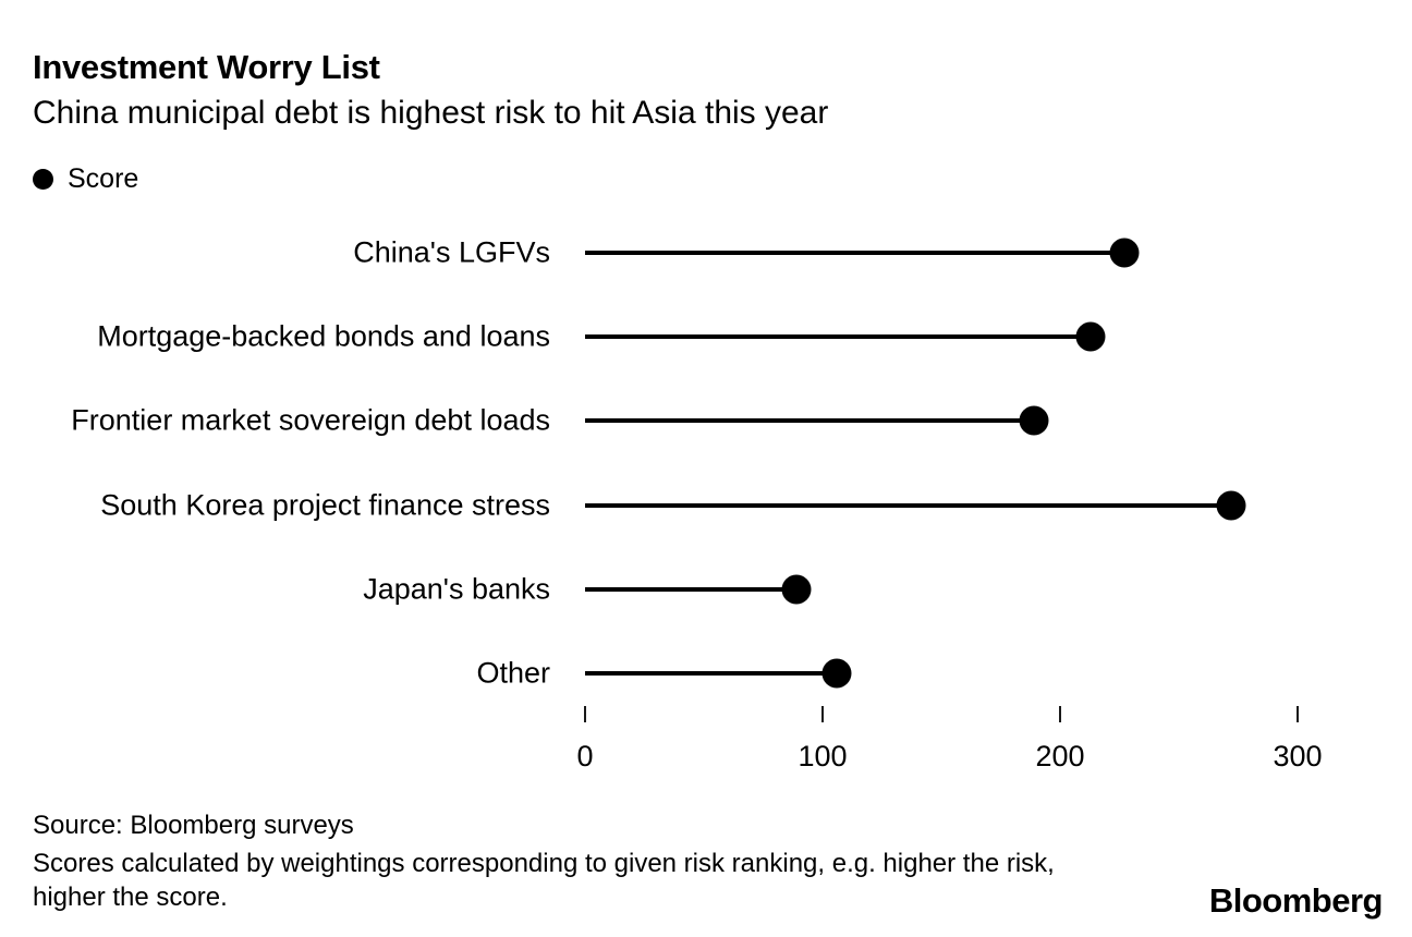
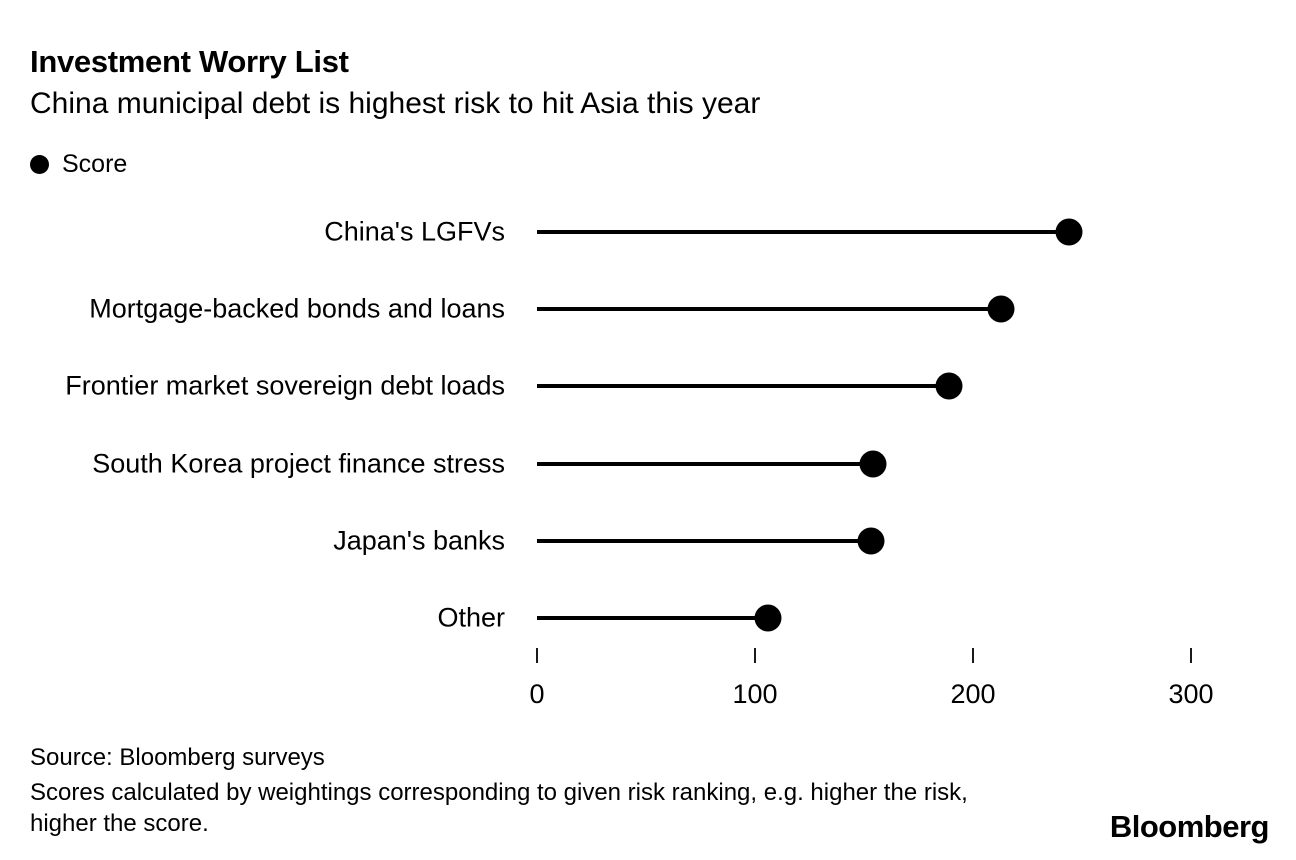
China's LGFVs: 227 -> 244
South Korea project finance stress: 272 -> 154
Japan's banks: 89 -> 153
